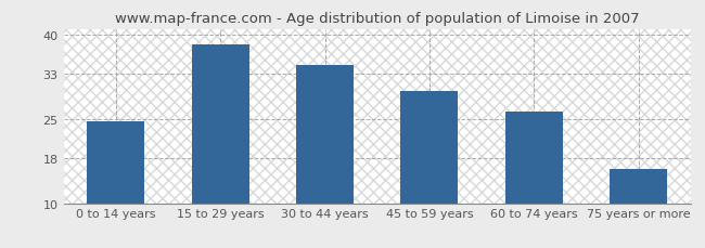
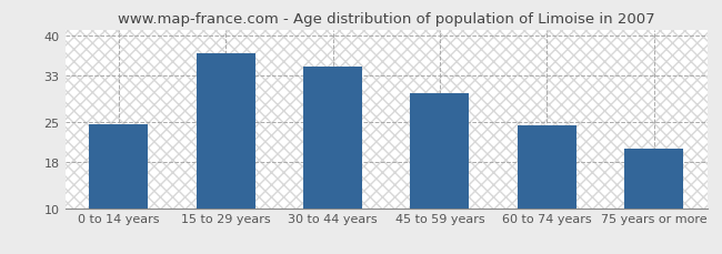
15 to 29 years: 38.2 -> 36.8
60 to 74 years: 26.2 -> 24.4
75 years or more: 16.0 -> 20.4
